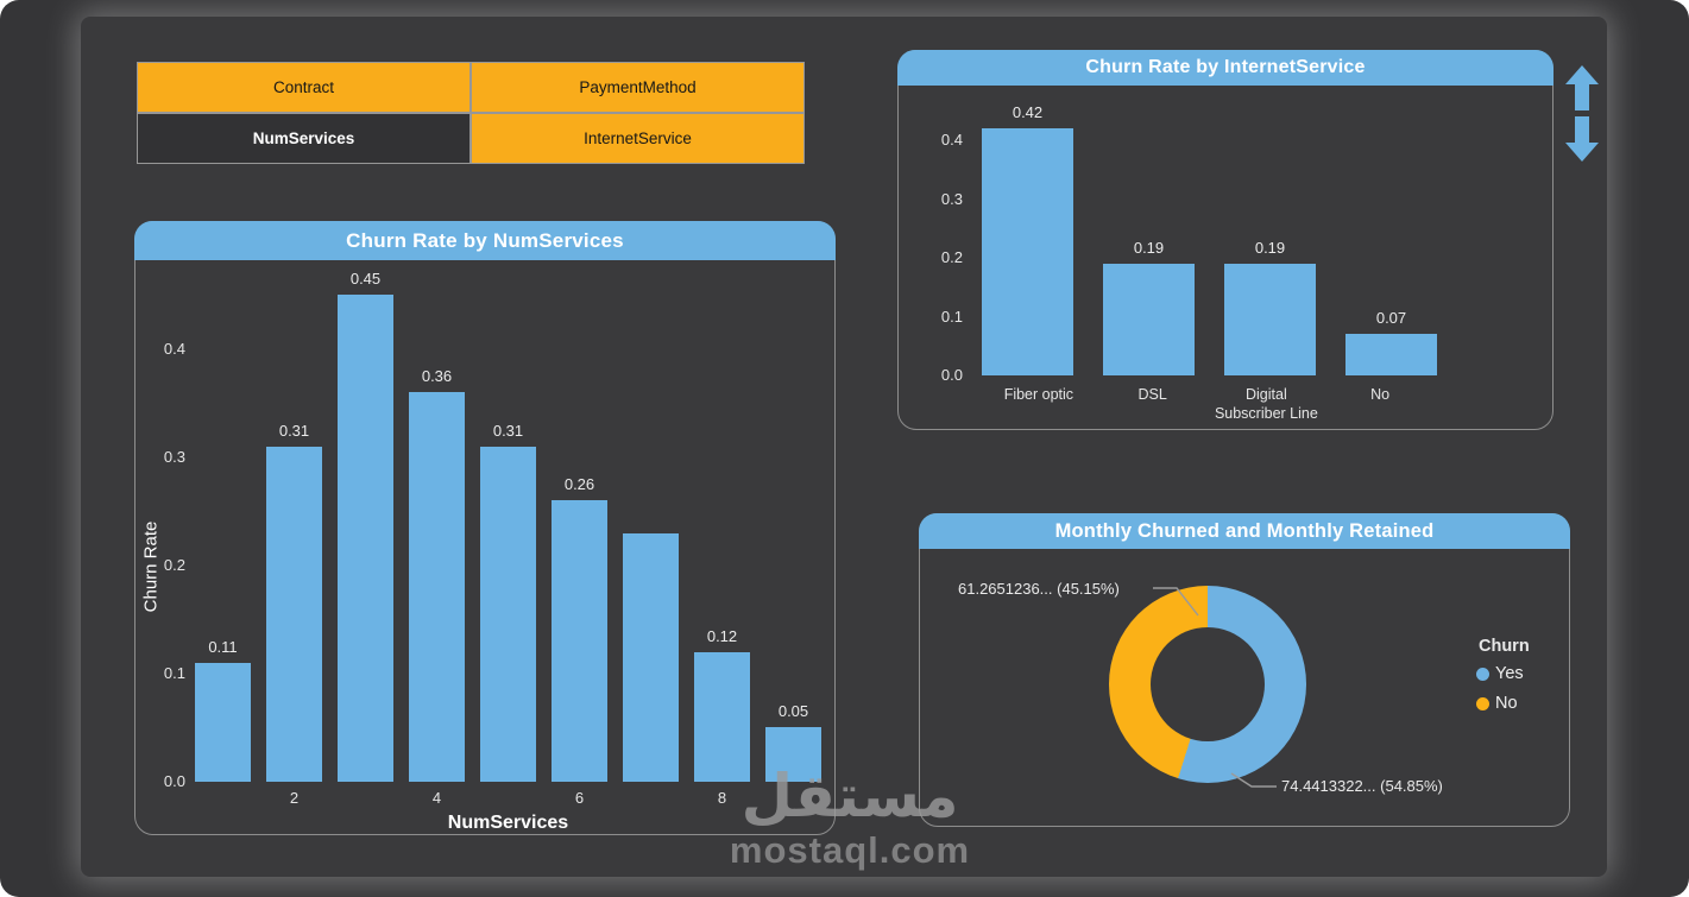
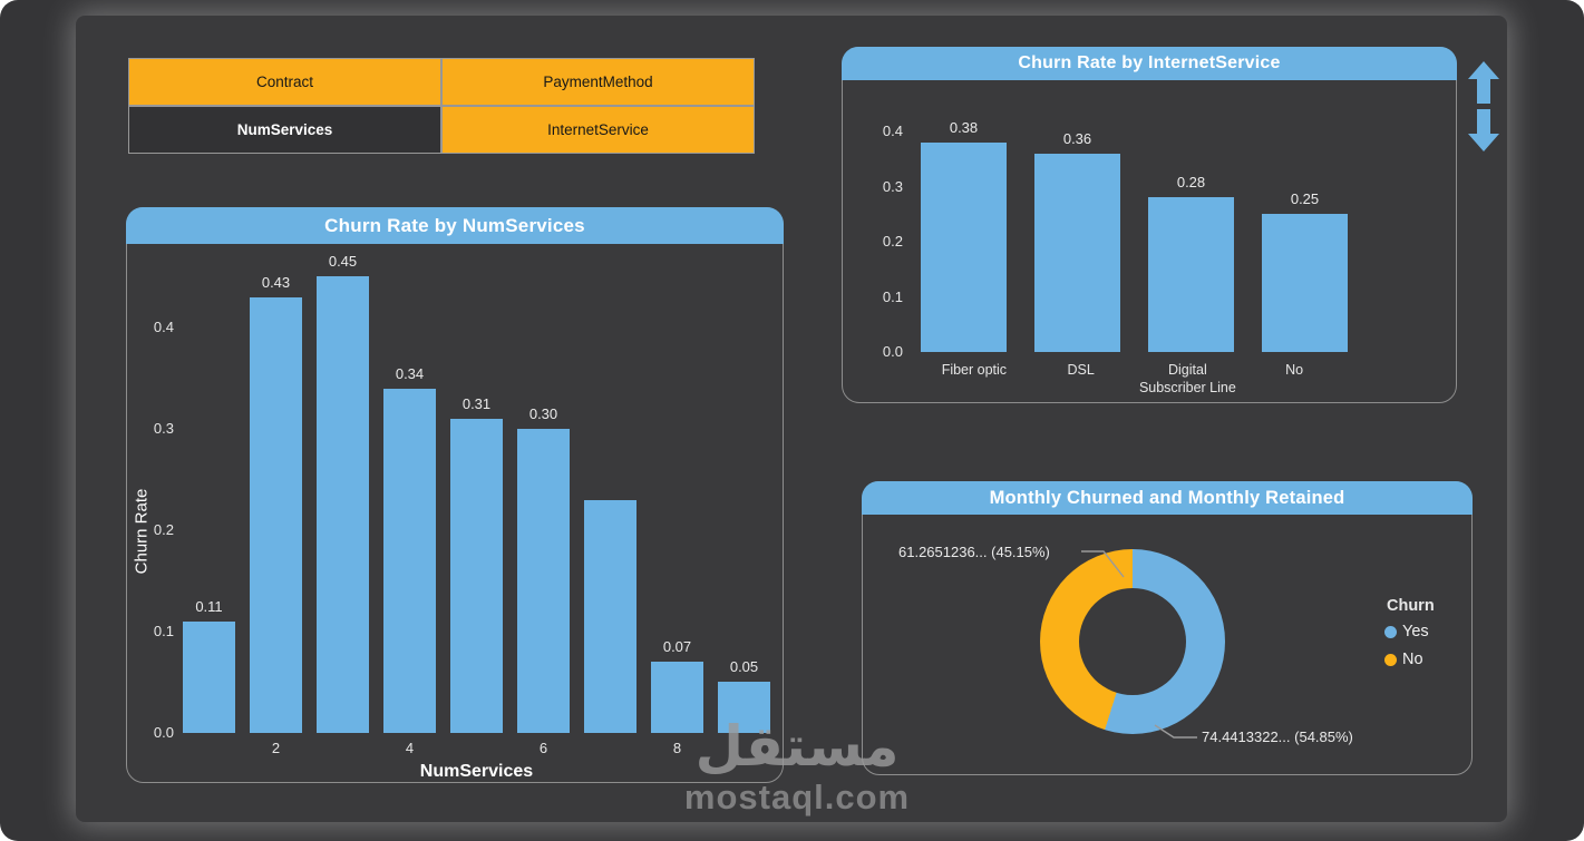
Churn Rate by NumServices/2: 0.31 -> 0.43
Churn Rate by NumServices/4: 0.36 -> 0.34
Churn Rate by NumServices/6: 0.26 -> 0.30
Churn Rate by NumServices/8: 0.12 -> 0.07
Churn Rate by InternetService/Fiber optic: 0.42 -> 0.38
Churn Rate by InternetService/DSL: 0.19 -> 0.36
Churn Rate by InternetService/Digital Subscriber Line: 0.19 -> 0.28
Churn Rate by InternetService/No: 0.07 -> 0.25
